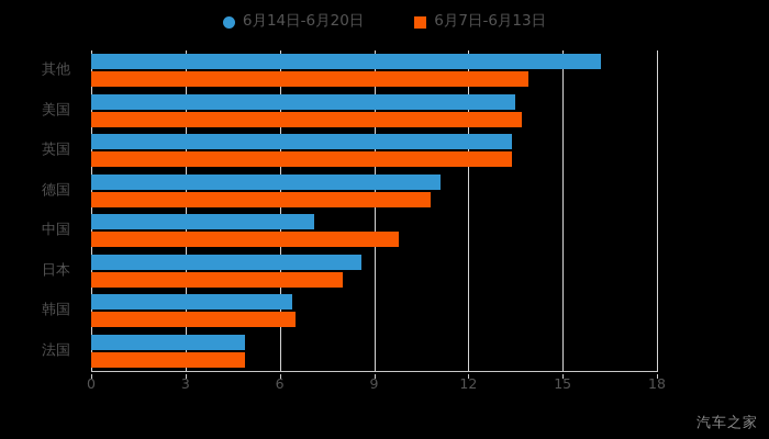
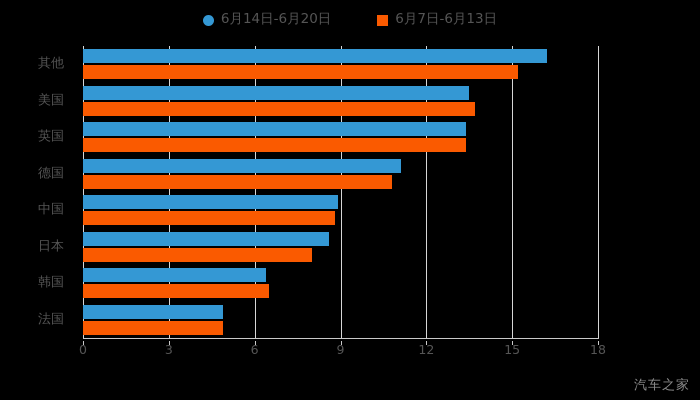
6月7日-6月13日/其他: 13.9 -> 15.2
6月14日-6月20日/中国: 7.1 -> 8.9
6月7日-6月13日/中国: 9.8 -> 8.8
